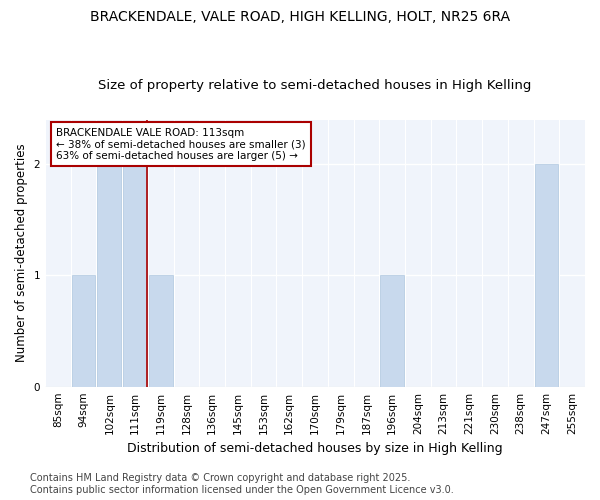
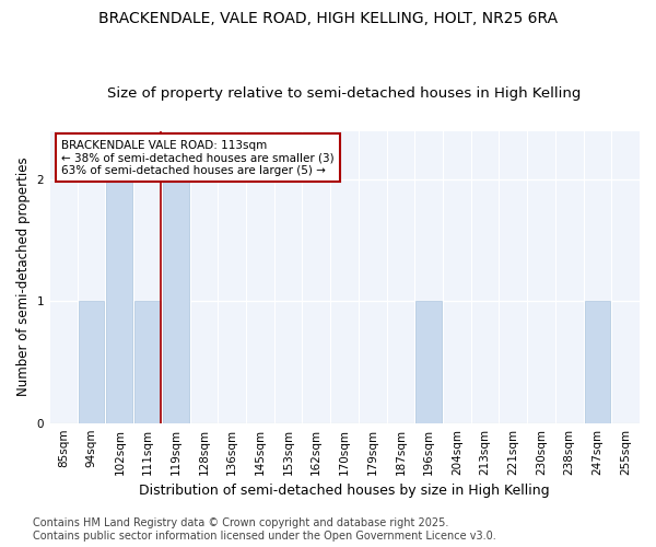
111sqm: 2 -> 1
119sqm: 1 -> 2
247sqm: 2 -> 1
